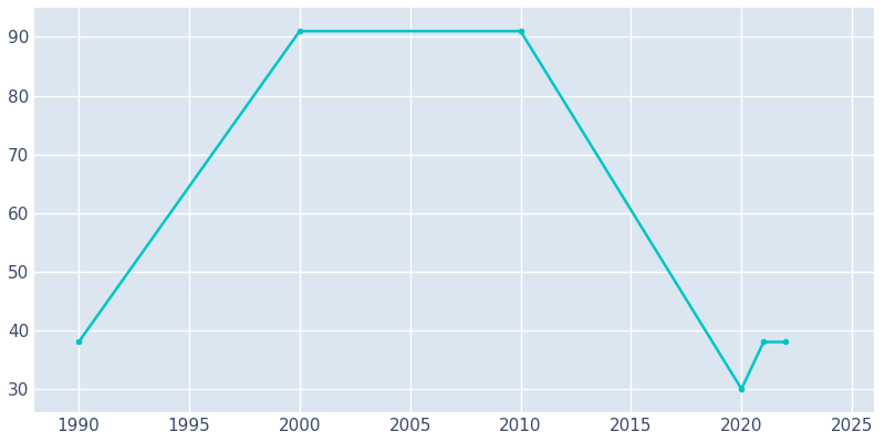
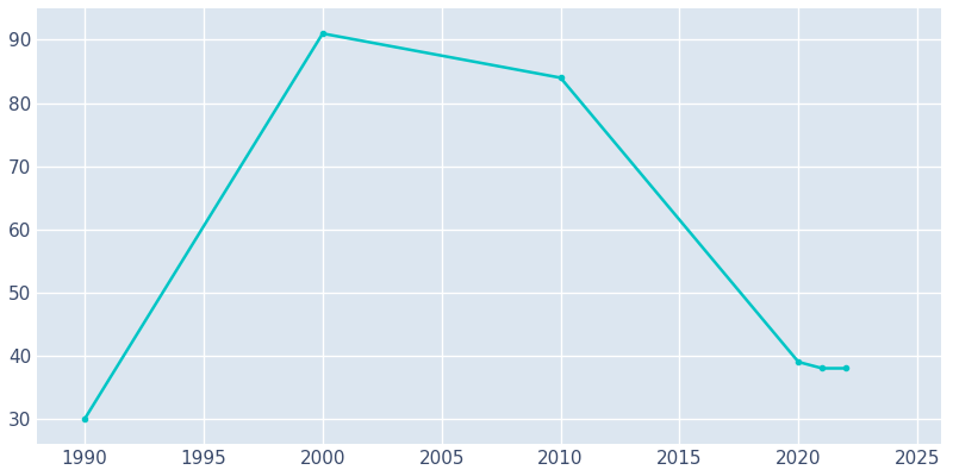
1990: 38 -> 30
2010: 91 -> 84
2020: 30 -> 39
